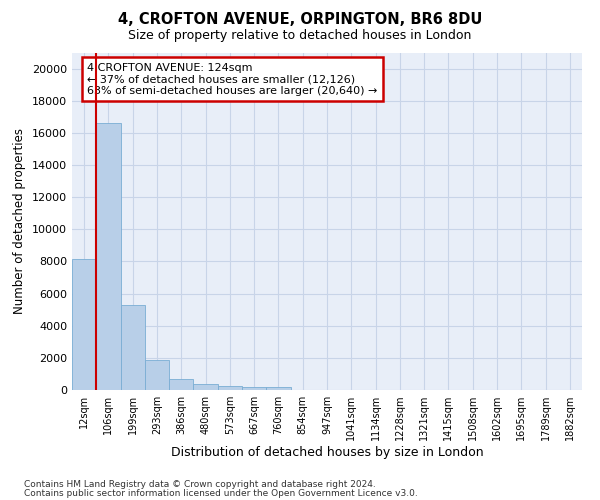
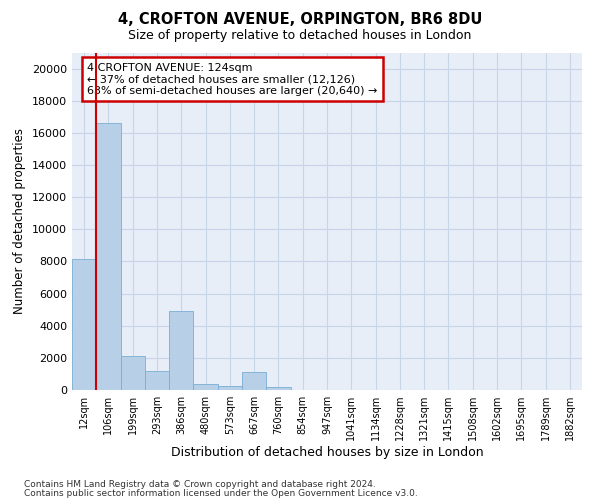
199sqm: 5300 -> 2100
293sqm: 1800 -> 1200
386sqm: 700 -> 4900
667sqm: 200 -> 1100
